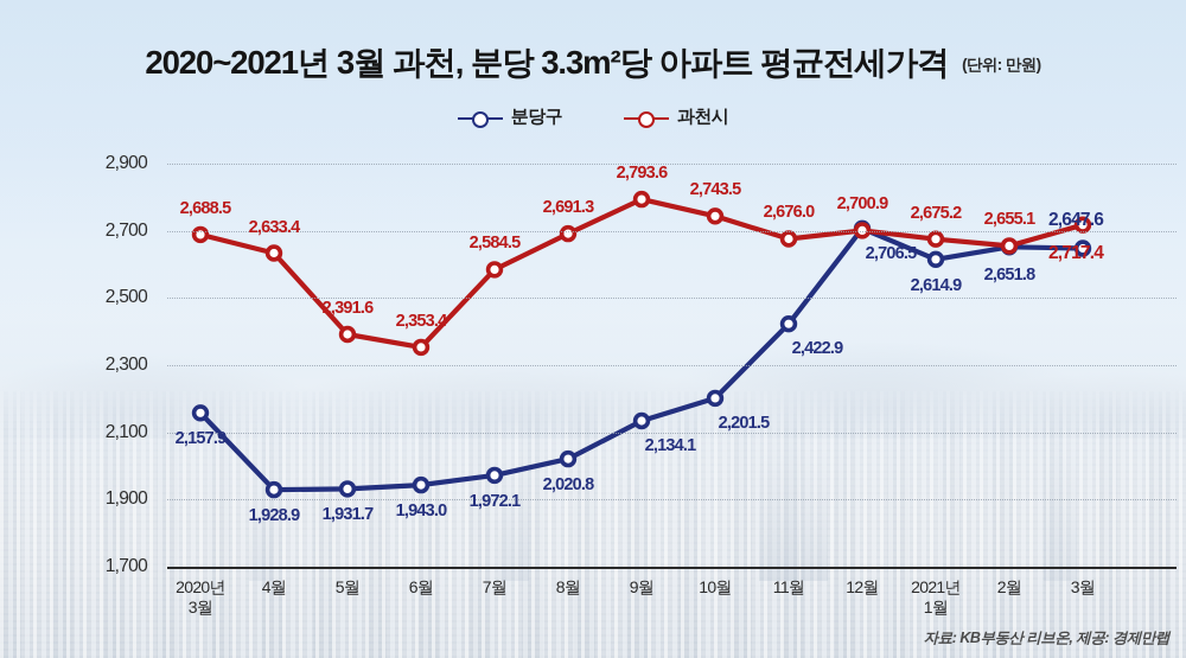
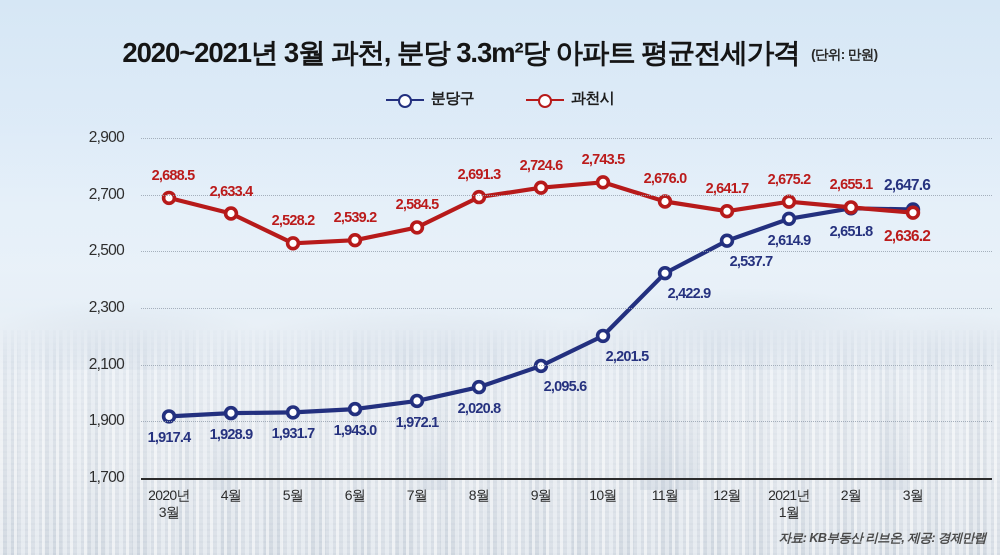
분당구/2020년 3월: 2,157.9 -> 1,917.4
과천시/5월: 2,391.6 -> 2,528.2
과천시/6월: 2,353.4 -> 2,539.2
분당구/9월: 2,134.1 -> 2,095.6
과천시/9월: 2,793.6 -> 2,724.6
분당구/12월: 2,706.5 -> 2,537.7
과천시/12월: 2,700.9 -> 2,641.7
과천시/3월: 2,717.4 -> 2,636.2
